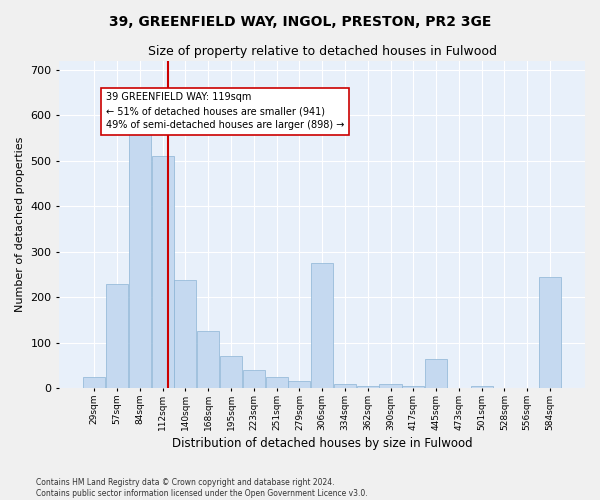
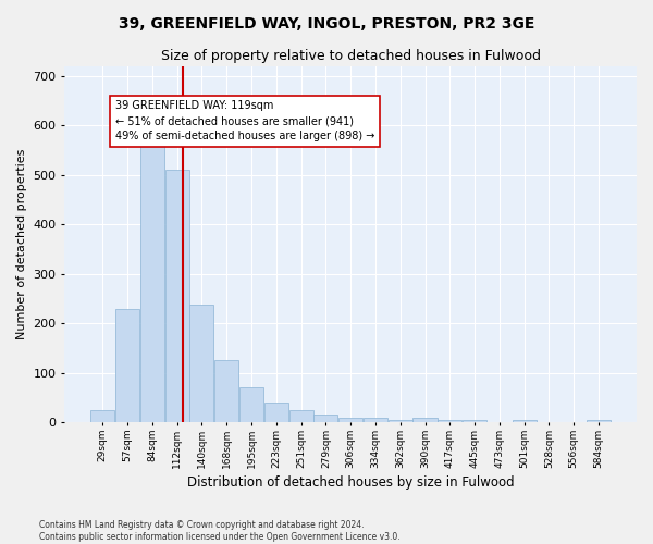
306sqm: 275 -> 10
445sqm: 65 -> 5
584sqm: 245 -> 5
